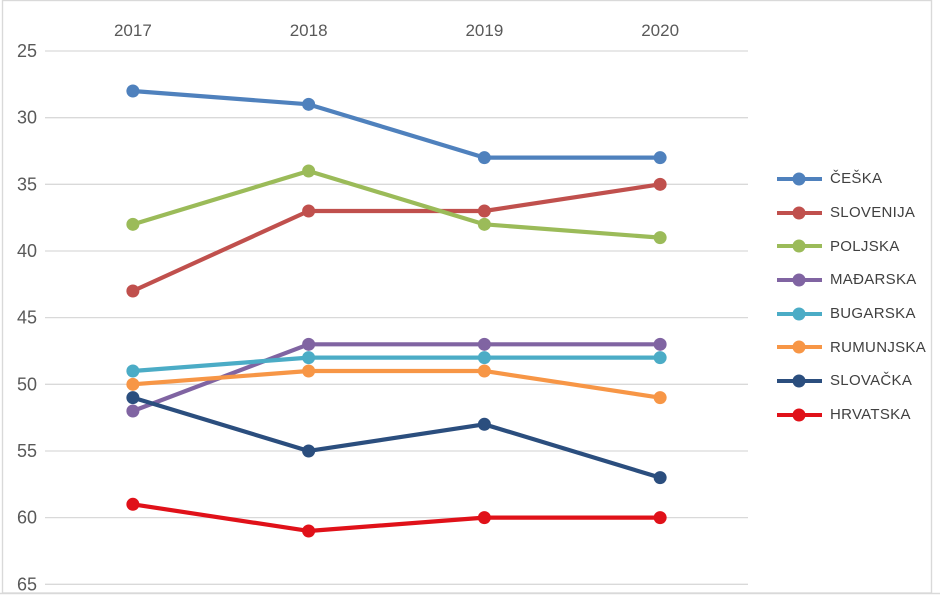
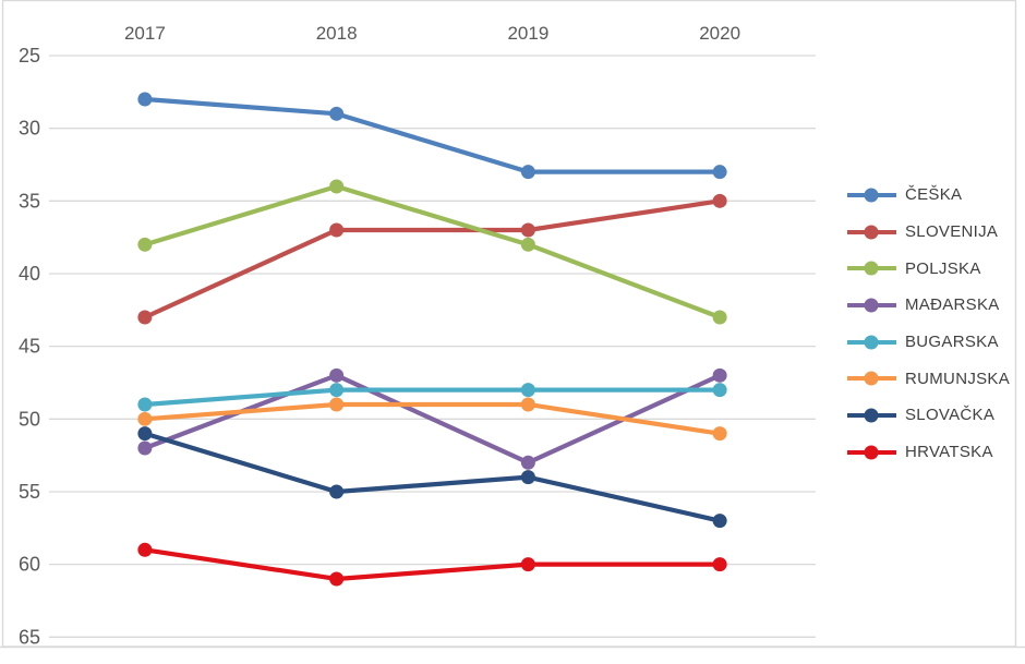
MAĐARSKA/2019: 47 -> 53
SLOVAČKA/2019: 53 -> 54
POLJSKA/2020: 39 -> 43
